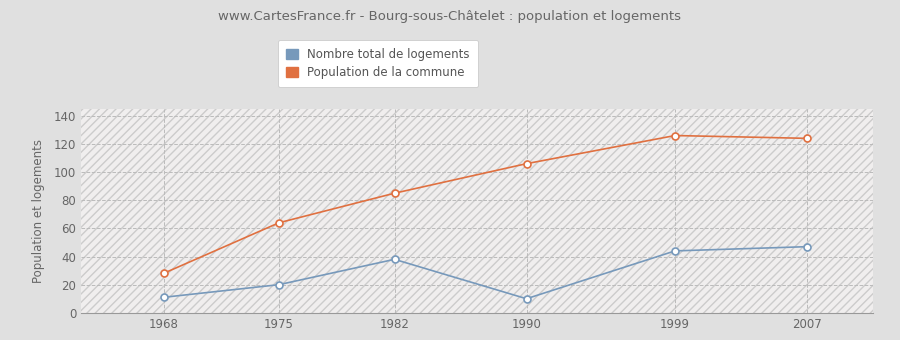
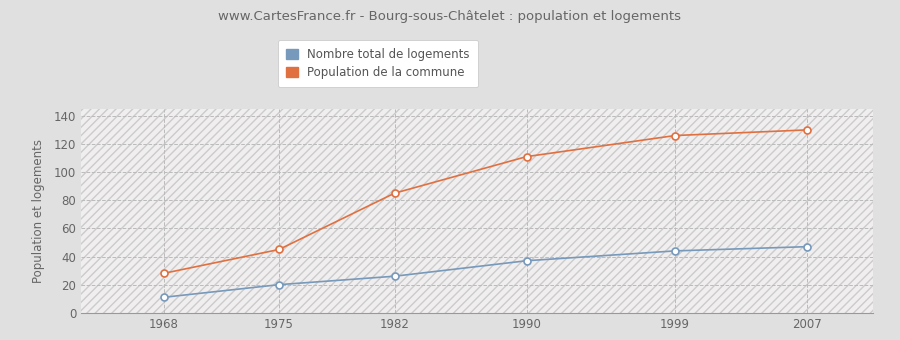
Population de la commune/1975: 64 -> 45
Nombre total de logements/1982: 38 -> 26
Nombre total de logements/1990: 10 -> 37
Population de la commune/1990: 106 -> 111
Population de la commune/2007: 124 -> 130
